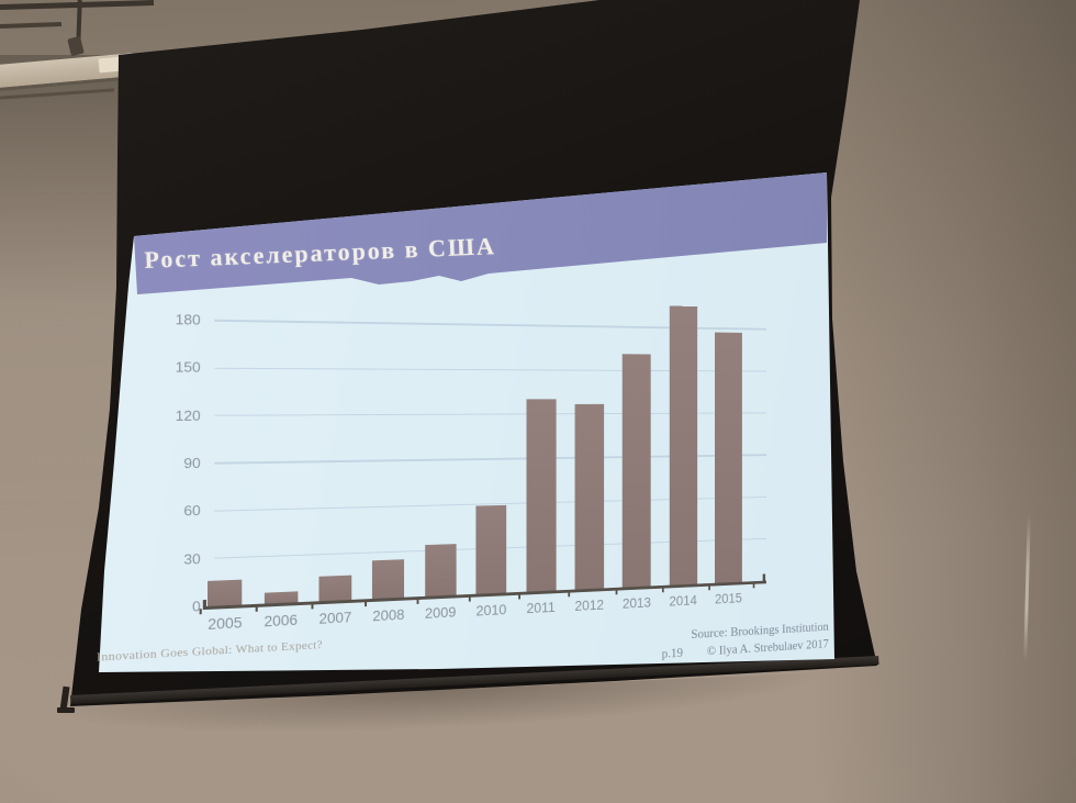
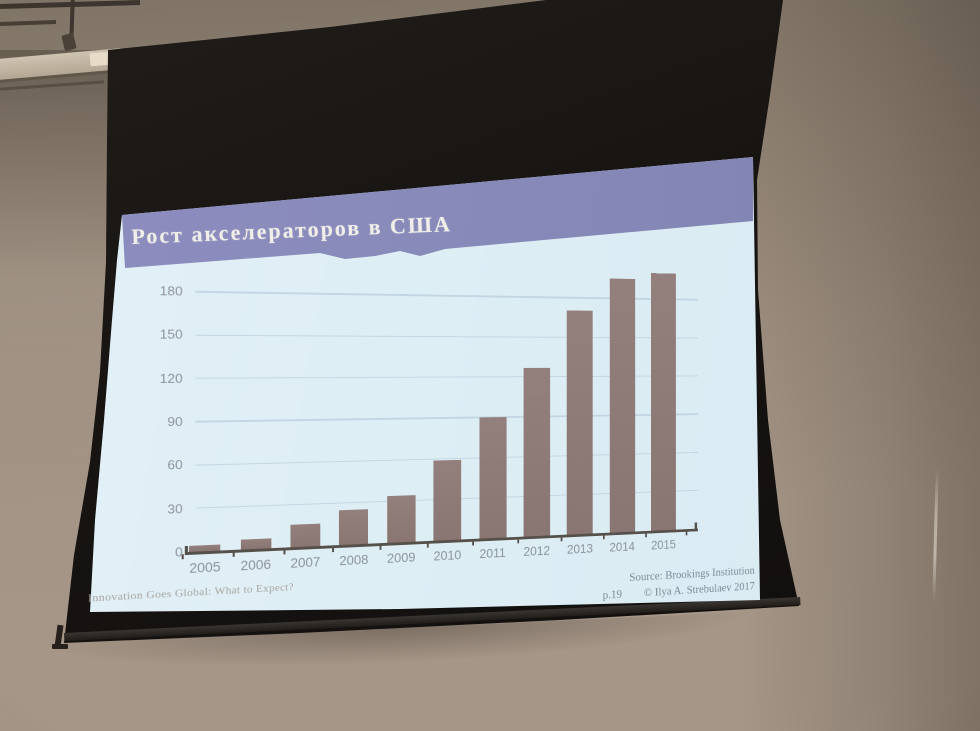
2005: 16 -> 4
2011: 130 -> 90
2013: 161 -> 170
2015: 177 -> 200
